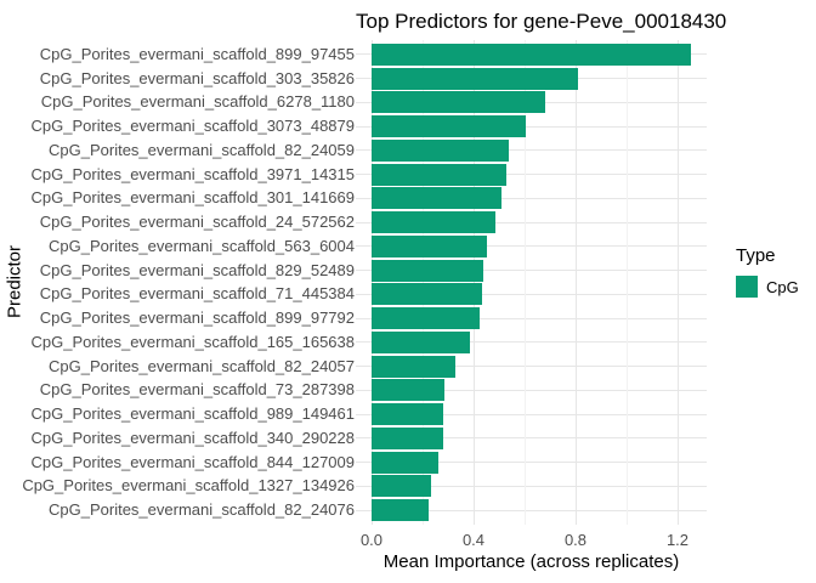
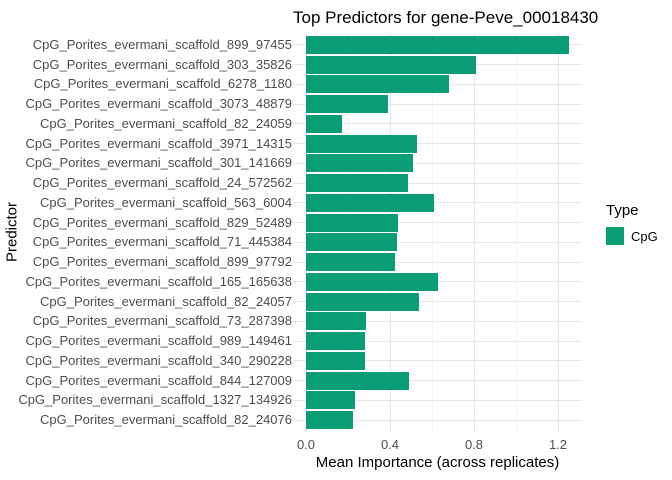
CpG_Porites_evermani_scaffold_3073_48879: 0.60 -> 0.39
CpG_Porites_evermani_scaffold_82_24059: 0.54 -> 0.17
CpG_Porites_evermani_scaffold_563_6004: 0.45 -> 0.61
CpG_Porites_evermani_scaffold_165_165638: 0.39 -> 0.63
CpG_Porites_evermani_scaffold_82_24057: 0.33 -> 0.54
CpG_Porites_evermani_scaffold_844_127009: 0.26 -> 0.49
